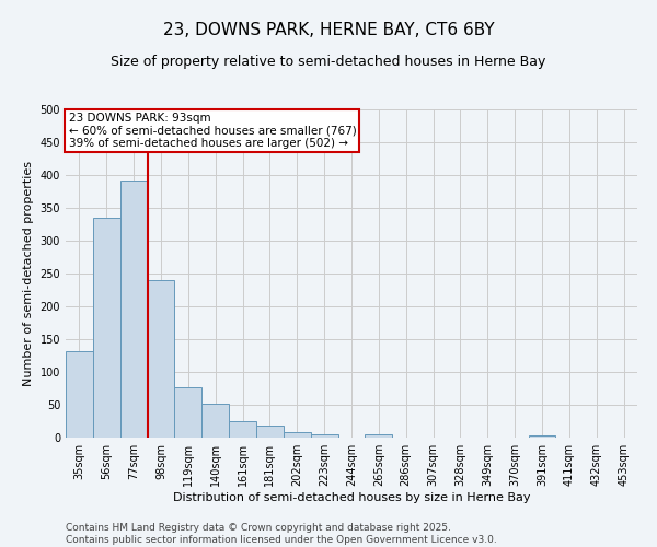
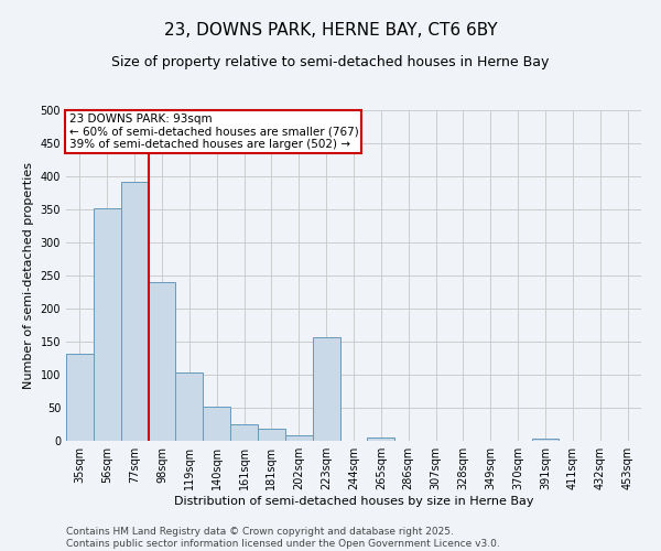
56sqm: 335 -> 352
119sqm: 76 -> 104
223sqm: 5 -> 156
